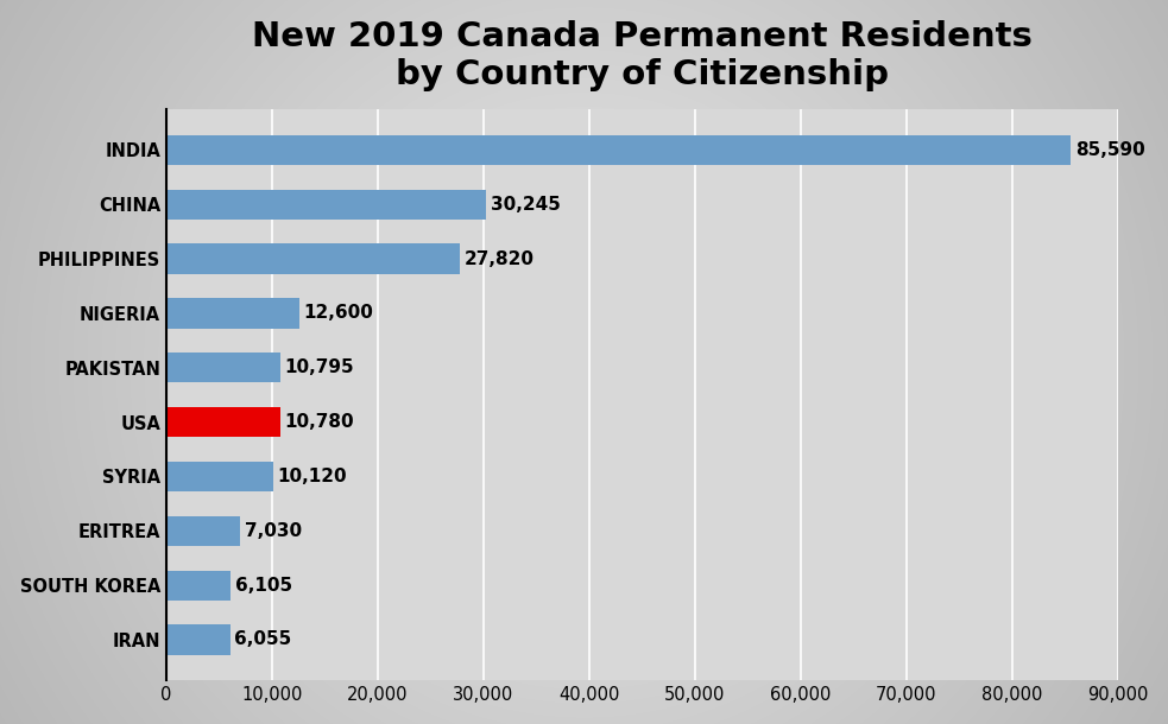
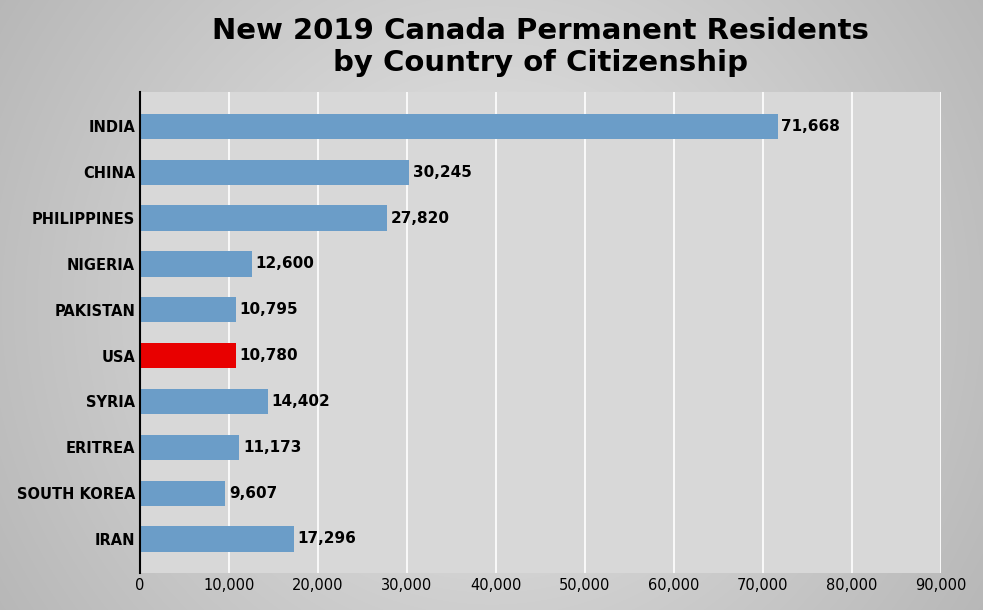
INDIA: 85,590 -> 71,668
SYRIA: 10,120 -> 14,402
ERITREA: 7,030 -> 11,173
SOUTH KOREA: 6,105 -> 9,607
IRAN: 6,055 -> 17,296
